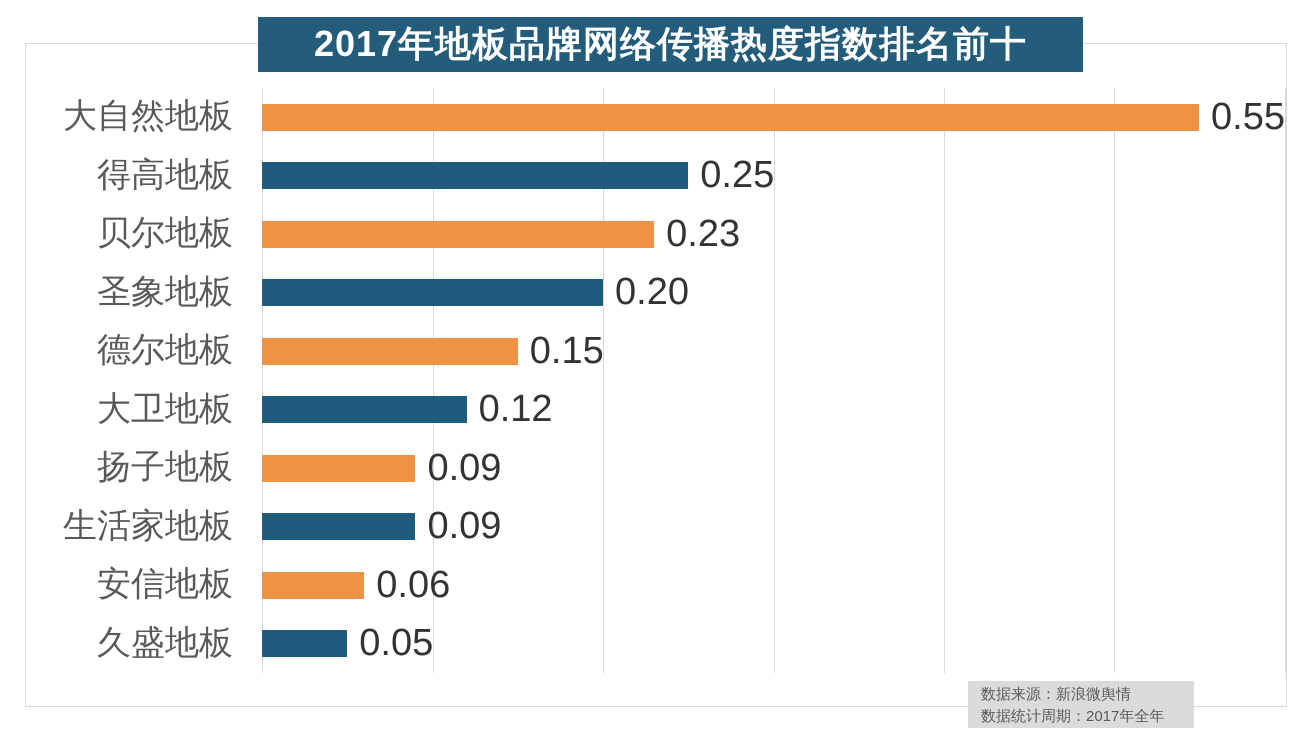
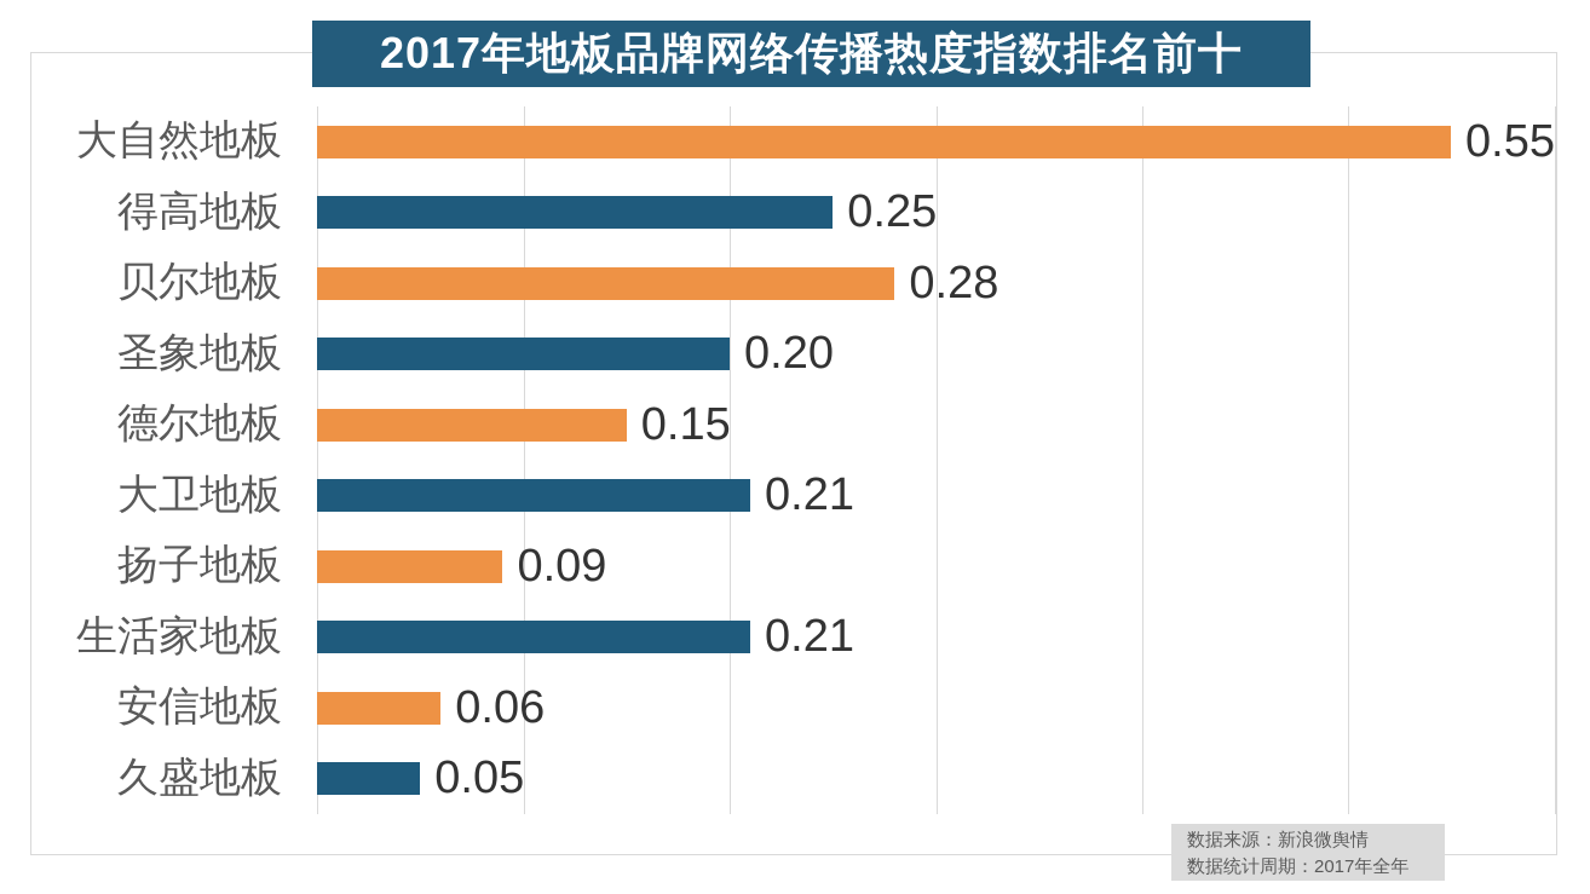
贝尔地板: 0.23 -> 0.28
大卫地板: 0.12 -> 0.21
生活家地板: 0.09 -> 0.21
